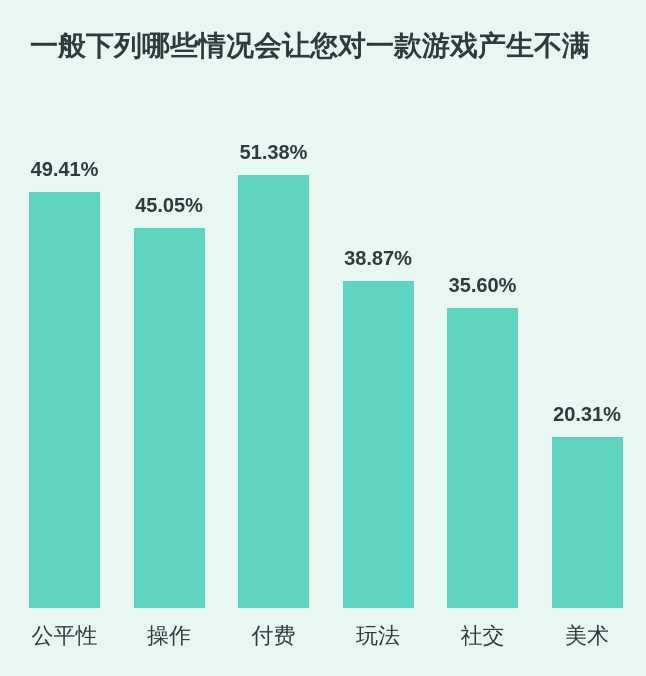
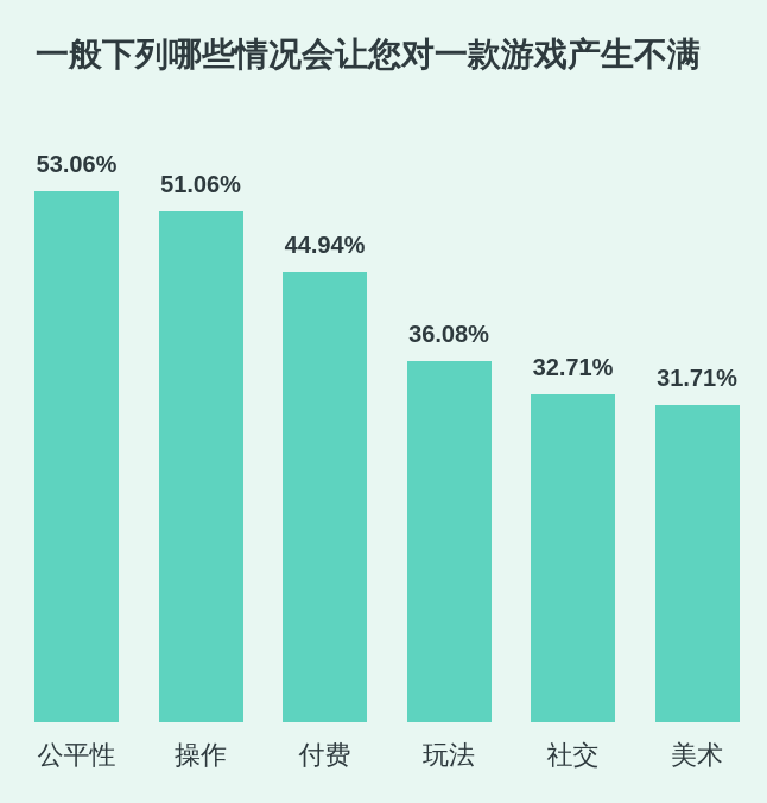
公平性: 49.41% -> 53.06%
操作: 45.05% -> 51.06%
付费: 51.38% -> 44.94%
玩法: 38.87% -> 36.08%
社交: 35.60% -> 32.71%
美术: 20.31% -> 31.71%
